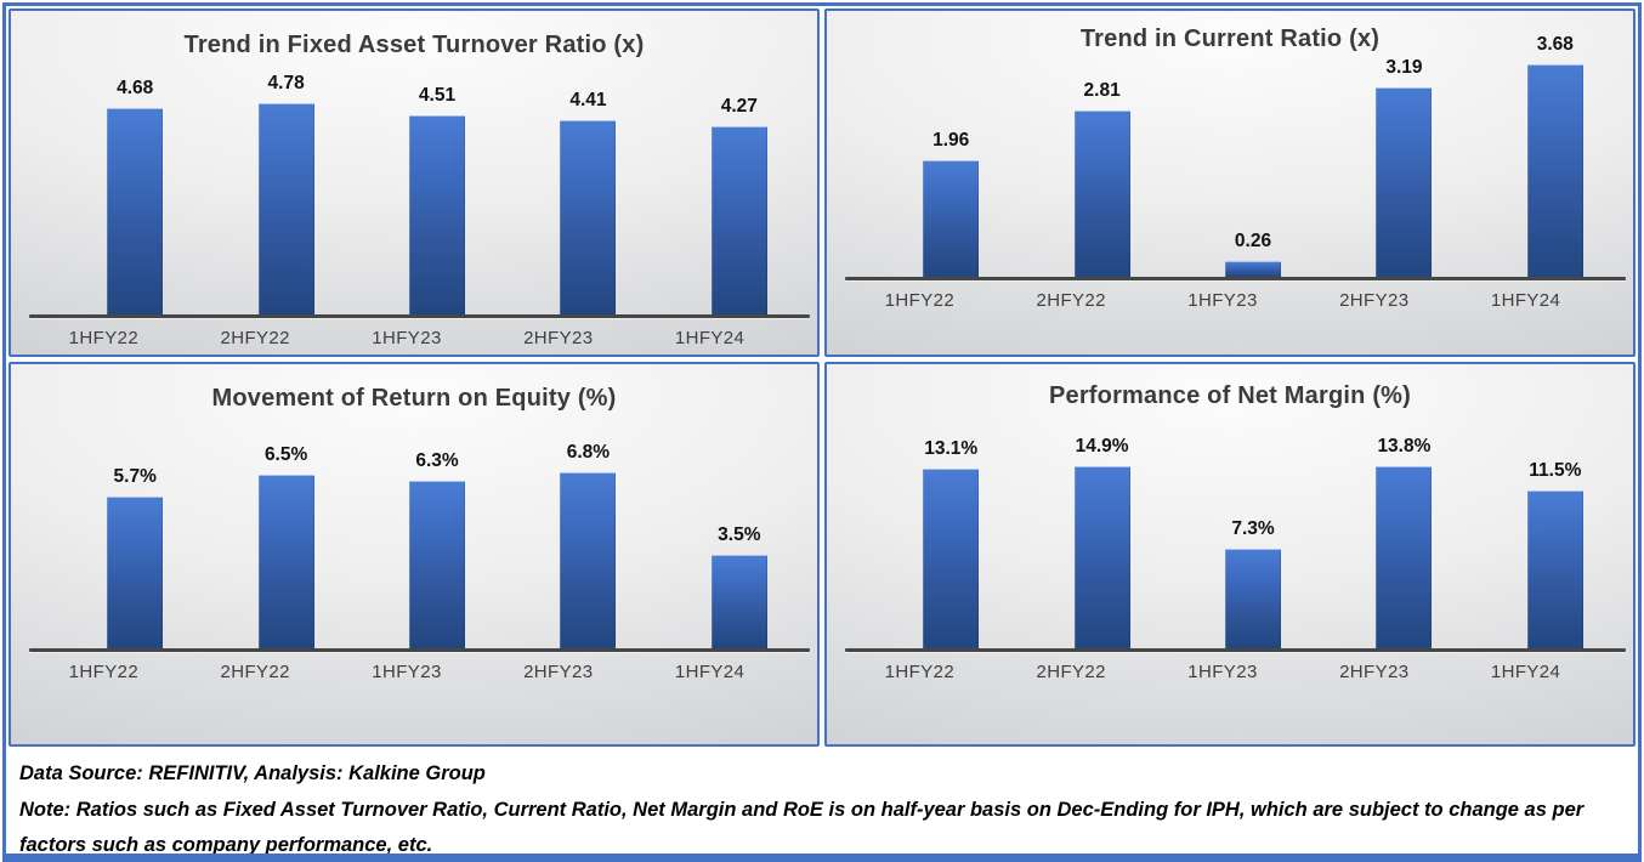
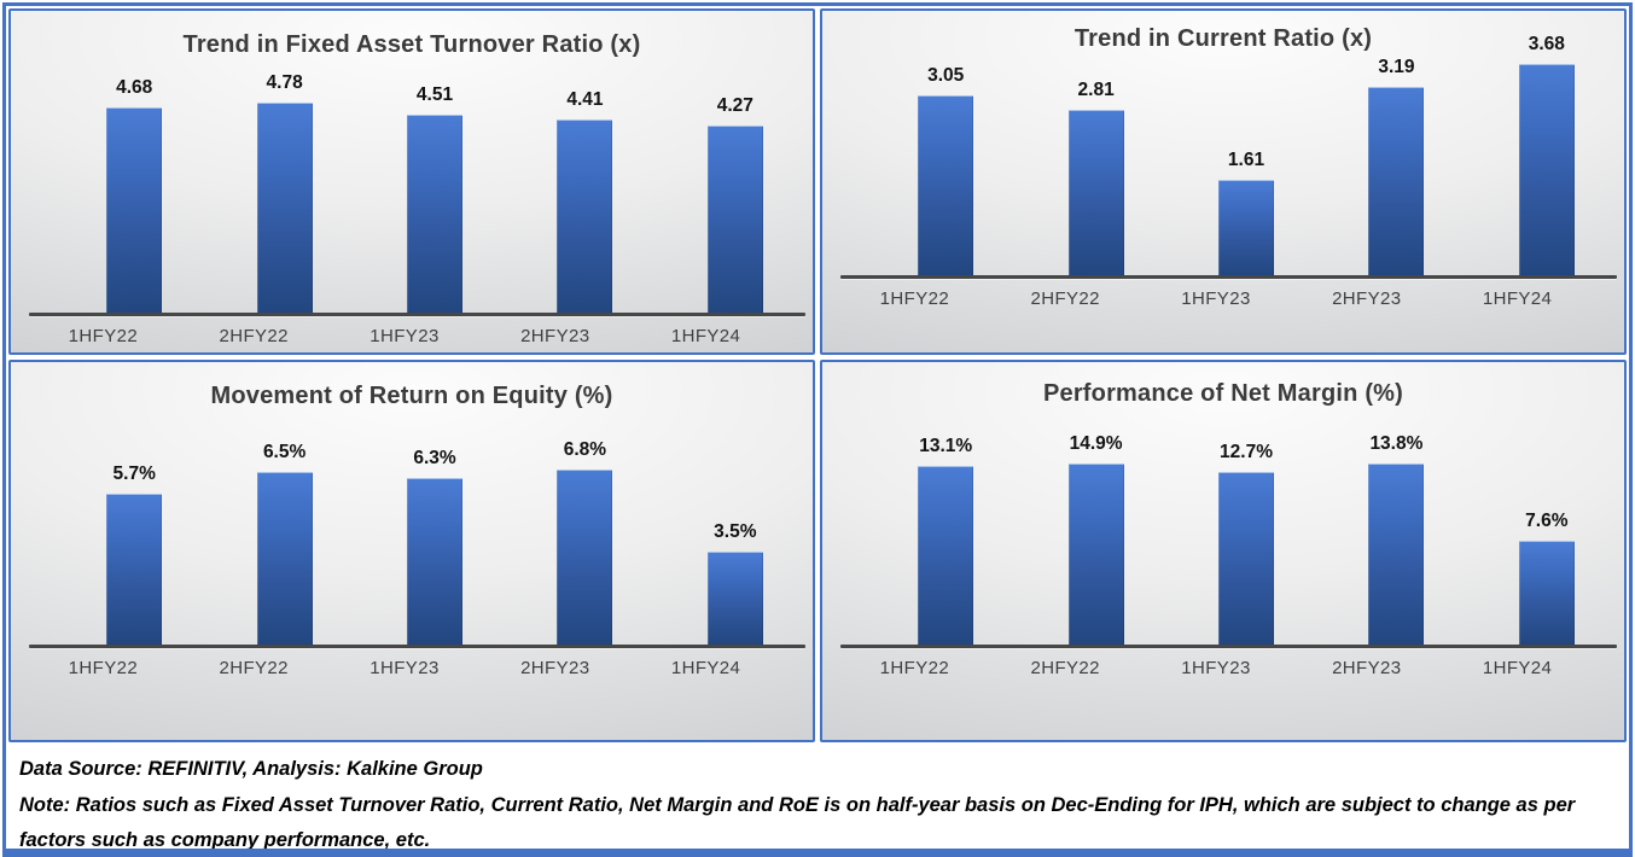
Trend in Current Ratio (x)/1HFY22: 1.96 -> 3.05
Trend in Current Ratio (x)/1HFY23: 0.26 -> 1.61
Performance of Net Margin (%)/1HFY23: 7.3% -> 12.7%
Performance of Net Margin (%)/1HFY24: 11.5% -> 7.6%
